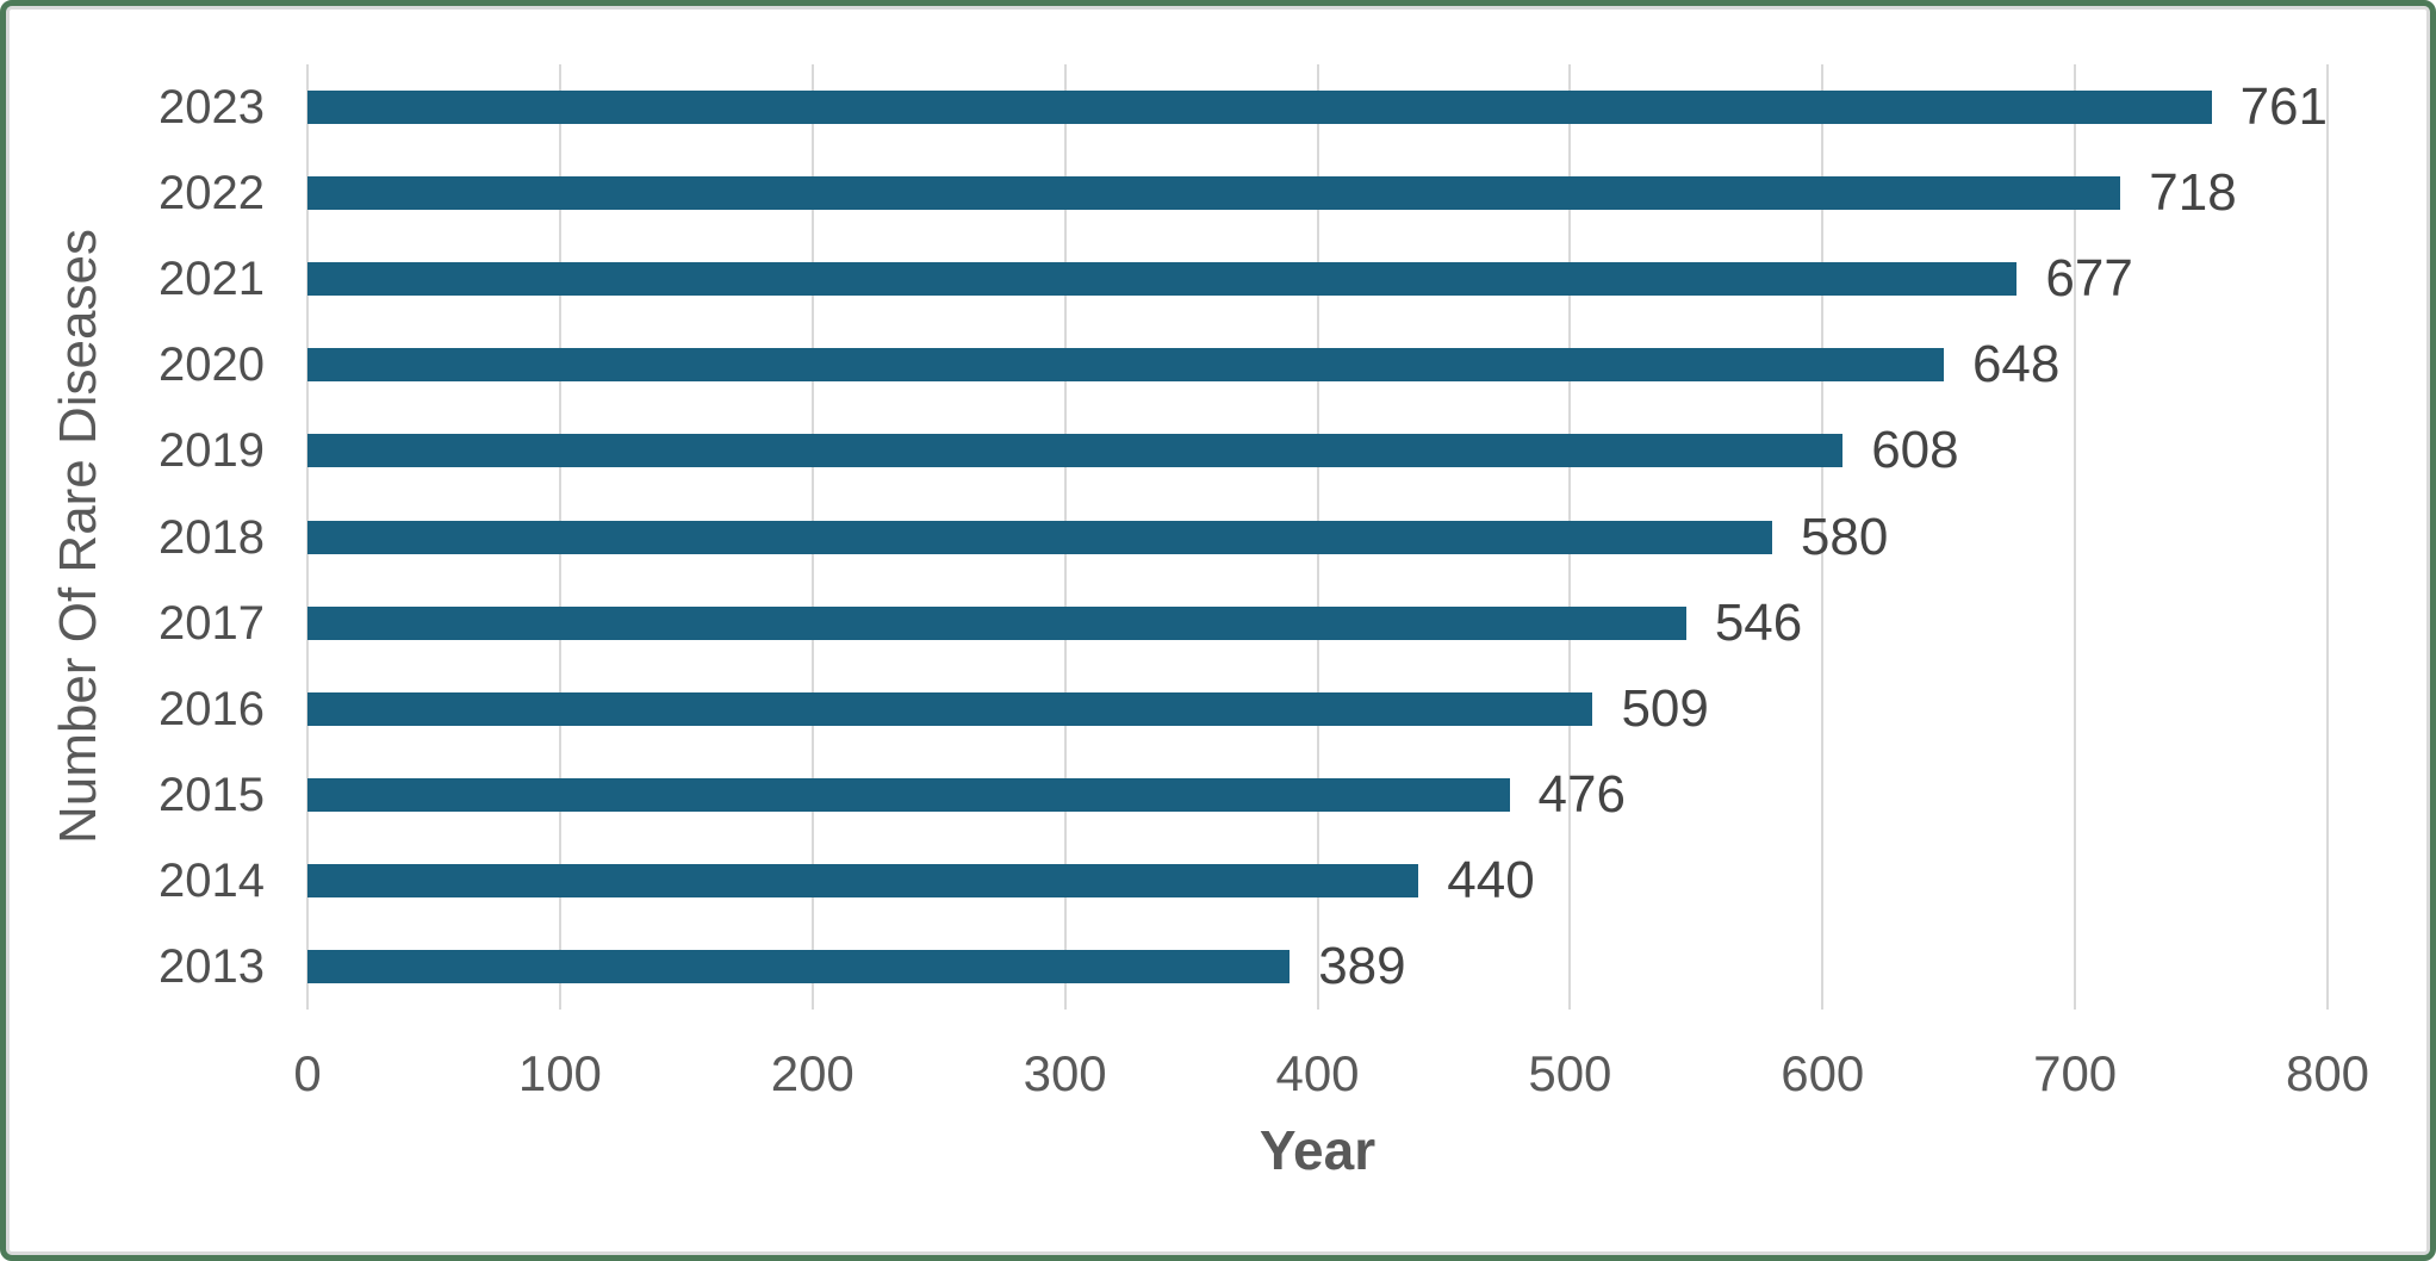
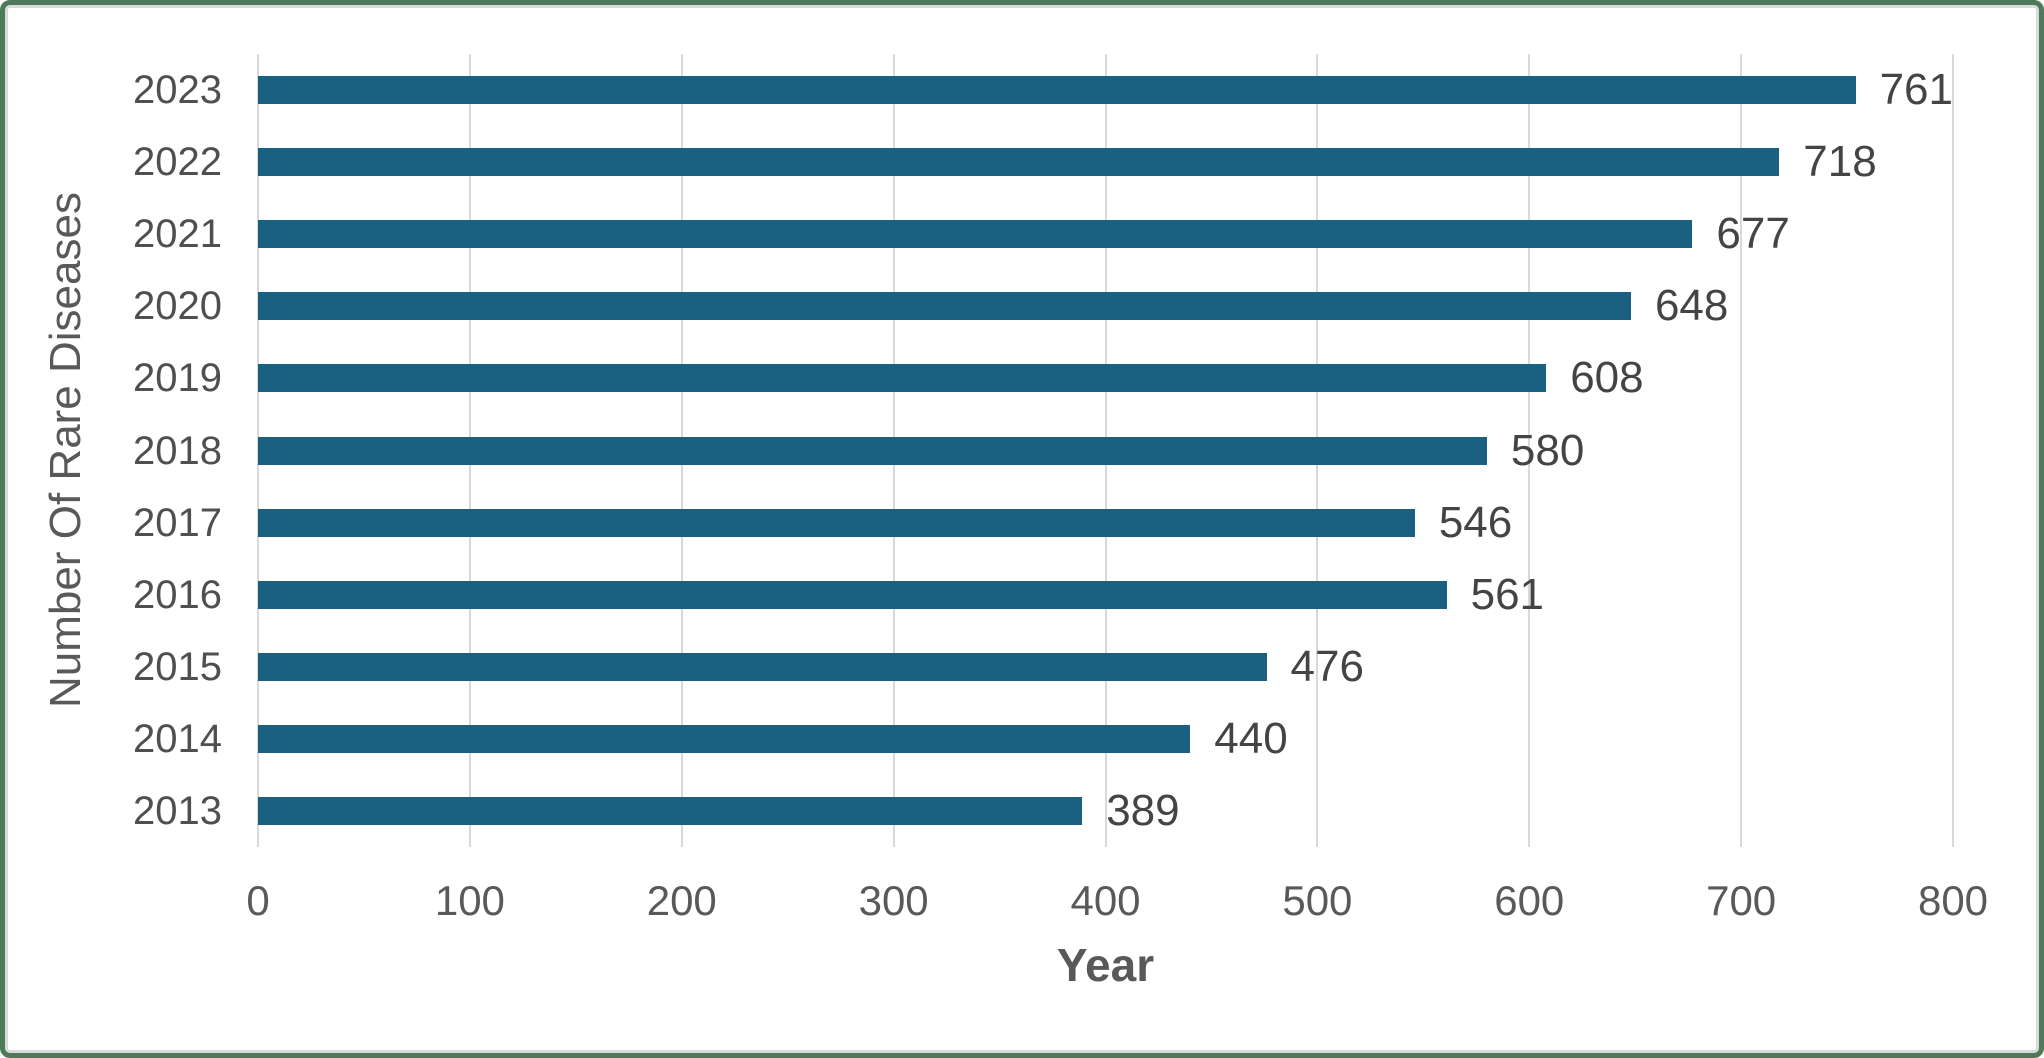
2016: 509 -> 561
